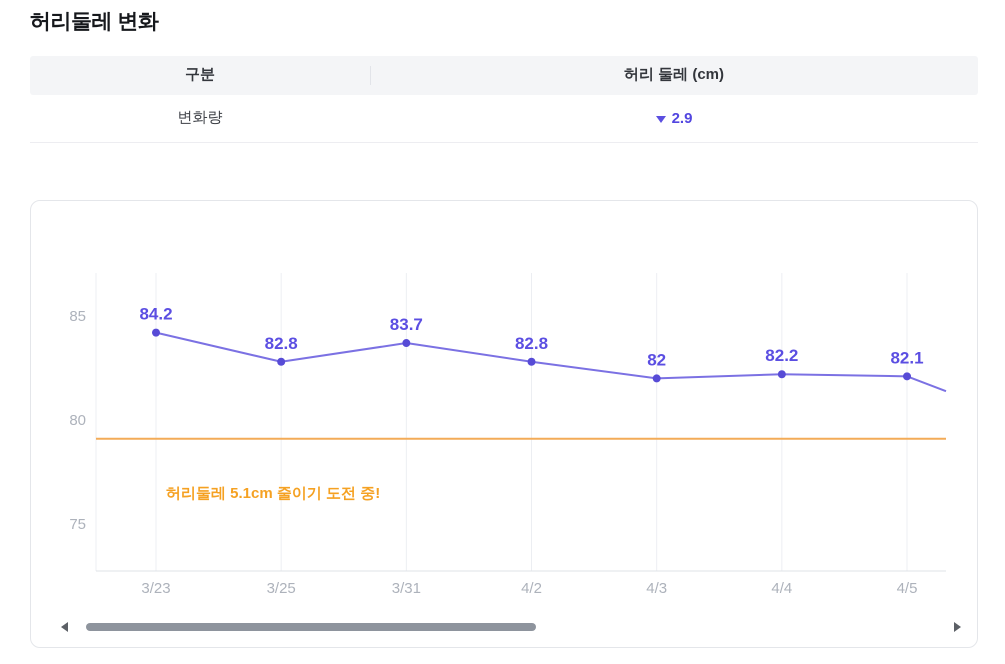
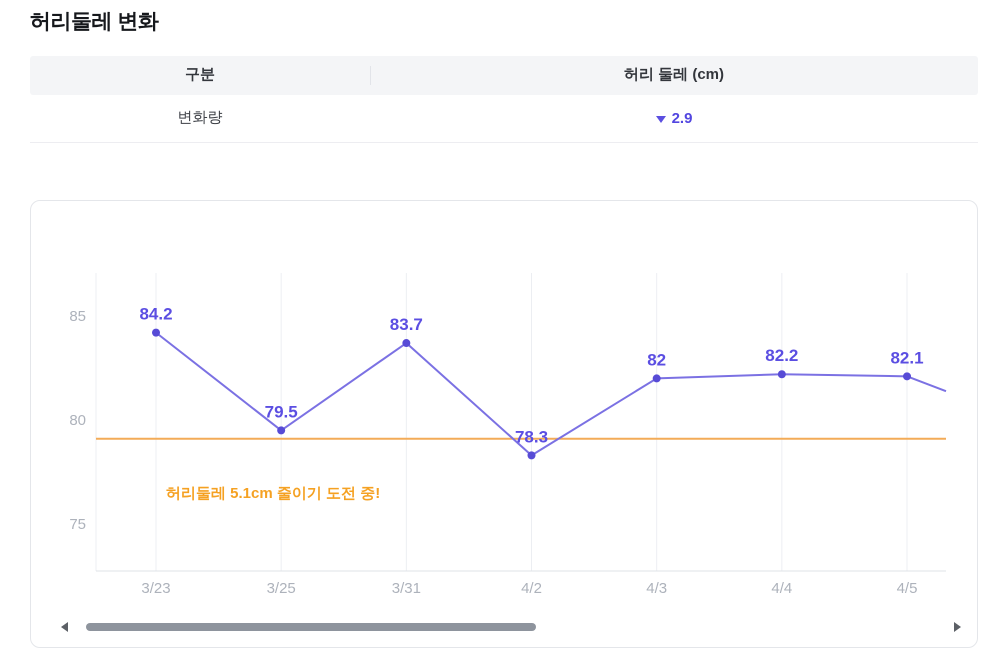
3/25: 82.8 -> 79.5
4/2: 82.8 -> 78.3
